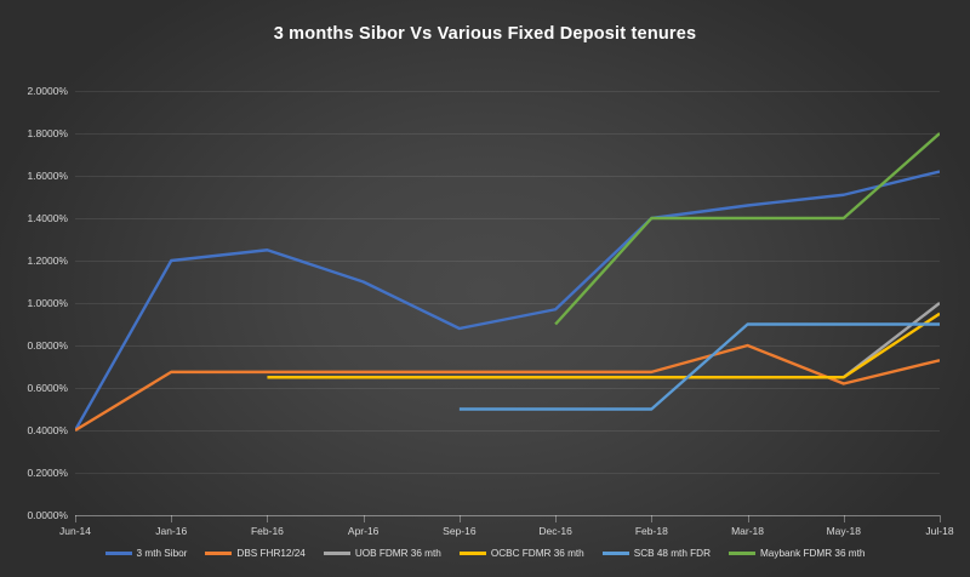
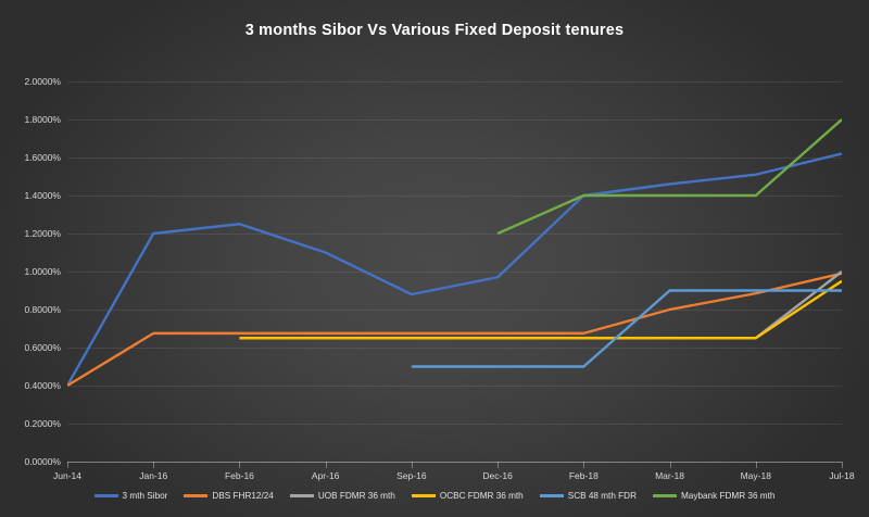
Maybank FDMR 36 mth/Dec-16: 0.9% -> 1.2%
DBS FHR12/24/May-18: 0.62% -> 0.89%
DBS FHR12/24/Jul-18: 0.73% -> 0.99%
